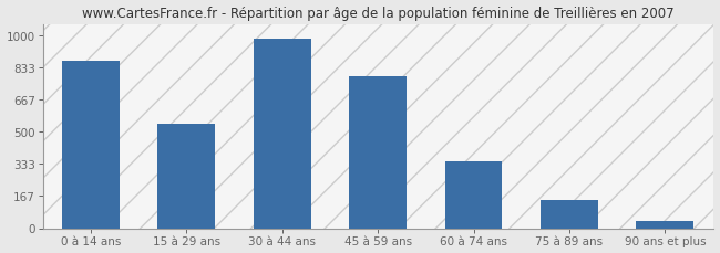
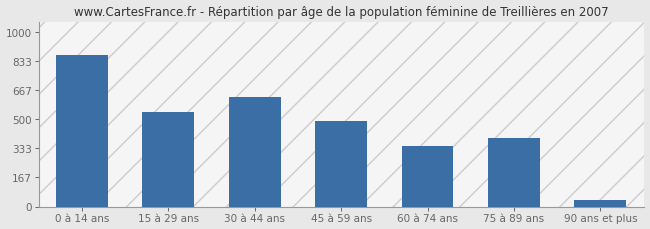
30 à 44 ans: 980 -> 630
45 à 59 ans: 790 -> 490
75 à 89 ans: 140 -> 390
